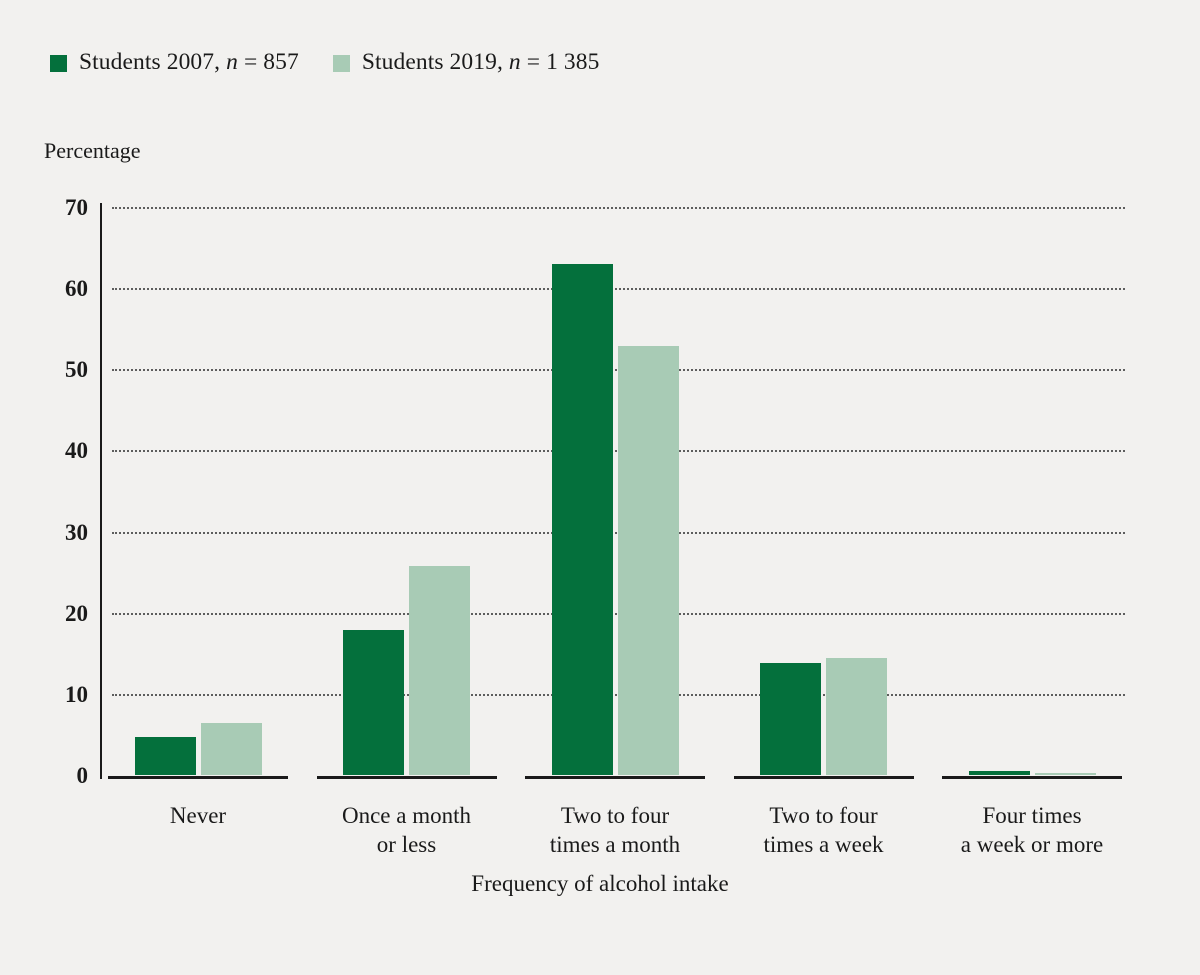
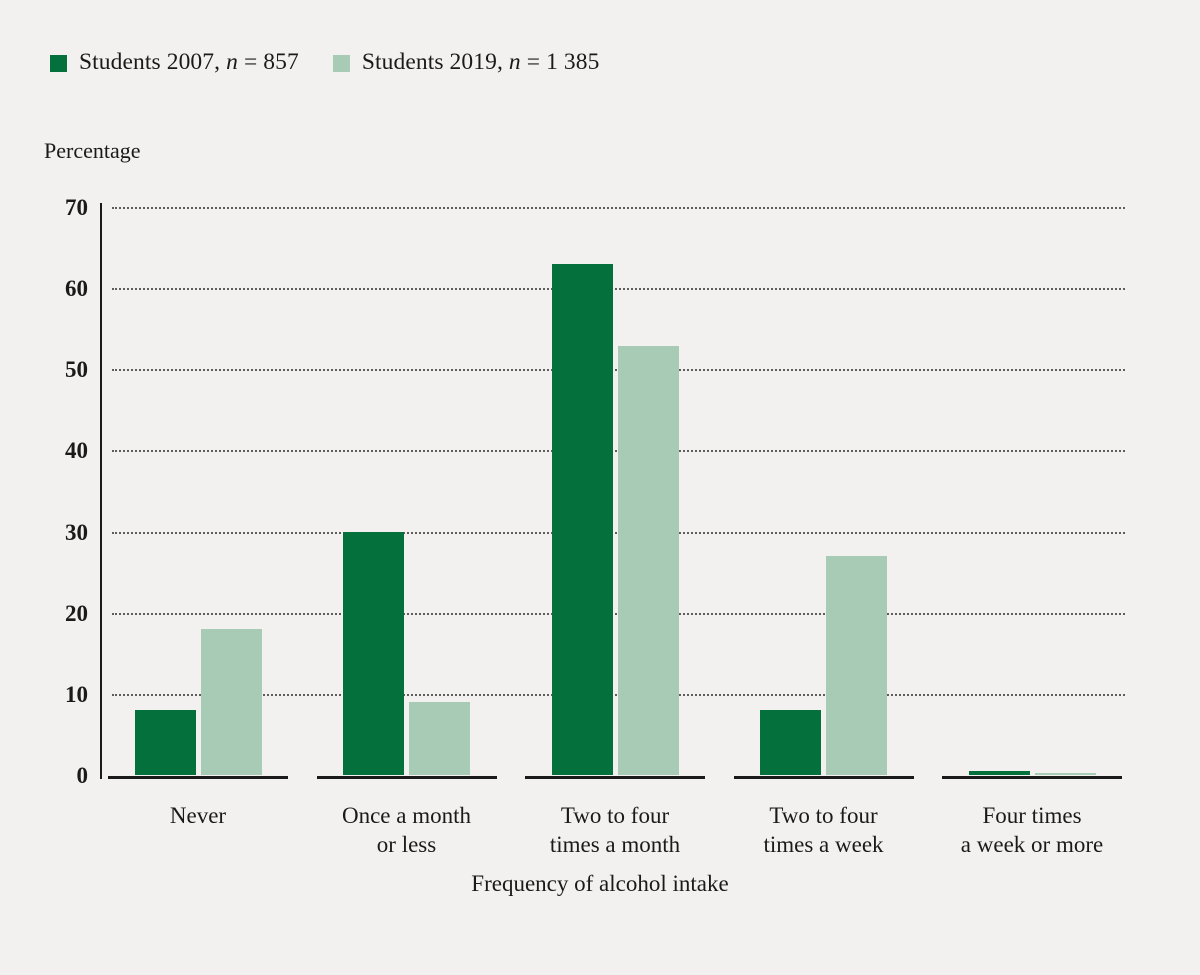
Students 2007, n = 857/Never: 5 -> 8
Students 2019, n = 1 385/Never: 6 -> 18
Students 2007, n = 857/Once a month or less: 18 -> 30
Students 2019, n = 1 385/Once a month or less: 26 -> 9
Students 2007, n = 857/Two to four times a week: 14 -> 8
Students 2019, n = 1 385/Two to four times a week: 14 -> 27
